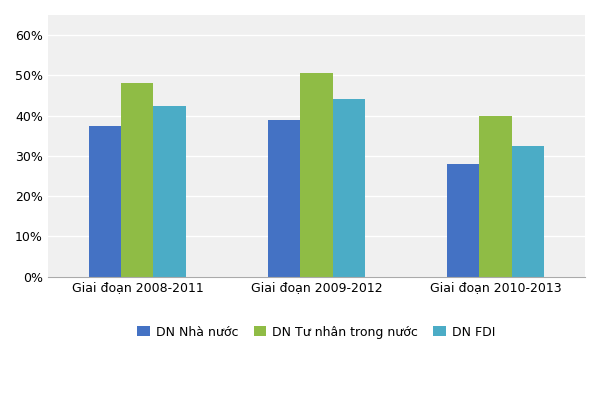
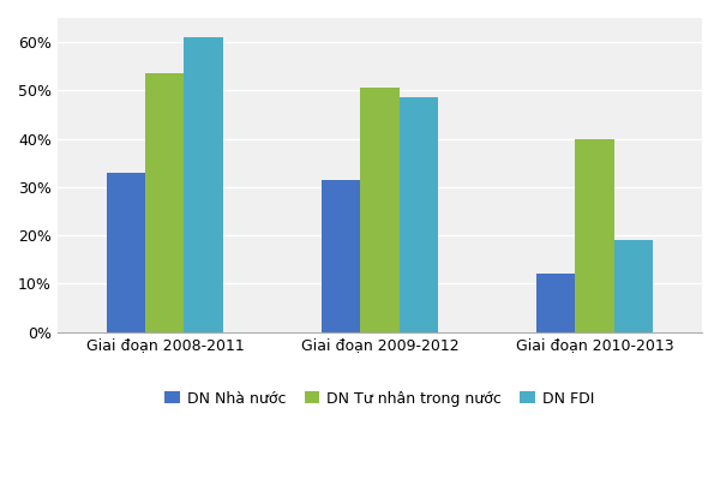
DN Nhà nước/Giai đoạn 2008-2011: 37.5% -> 33.0%
DN Tư nhân trong nước/Giai đoạn 2008-2011: 48.0% -> 53.5%
DN FDI/Giai đoạn 2008-2011: 42.5% -> 61.0%
DN Nhà nước/Giai đoạn 2009-2012: 39.0% -> 31.5%
DN FDI/Giai đoạn 2009-2012: 44.0% -> 48.5%
DN Nhà nước/Giai đoạn 2010-2013: 28.0% -> 12.0%
DN FDI/Giai đoạn 2010-2013: 32.5% -> 19.0%
